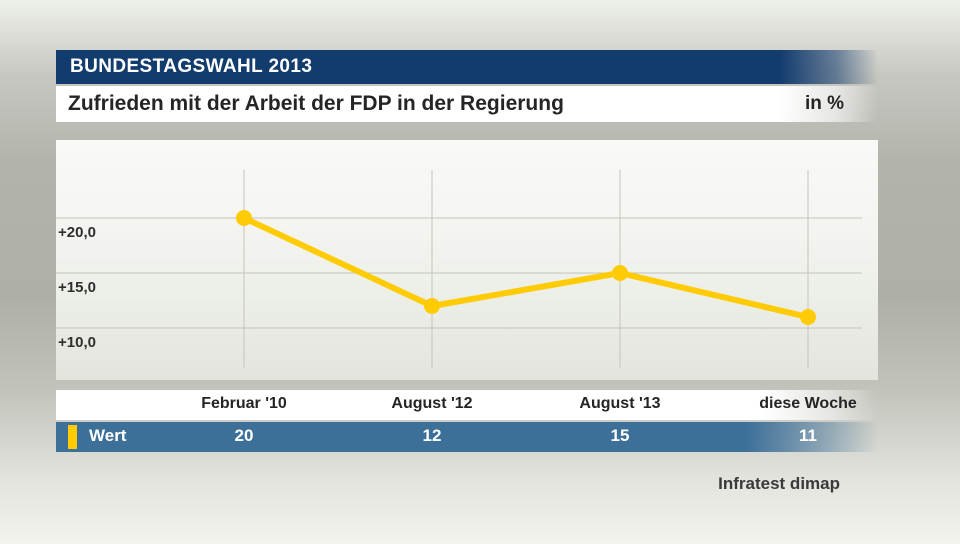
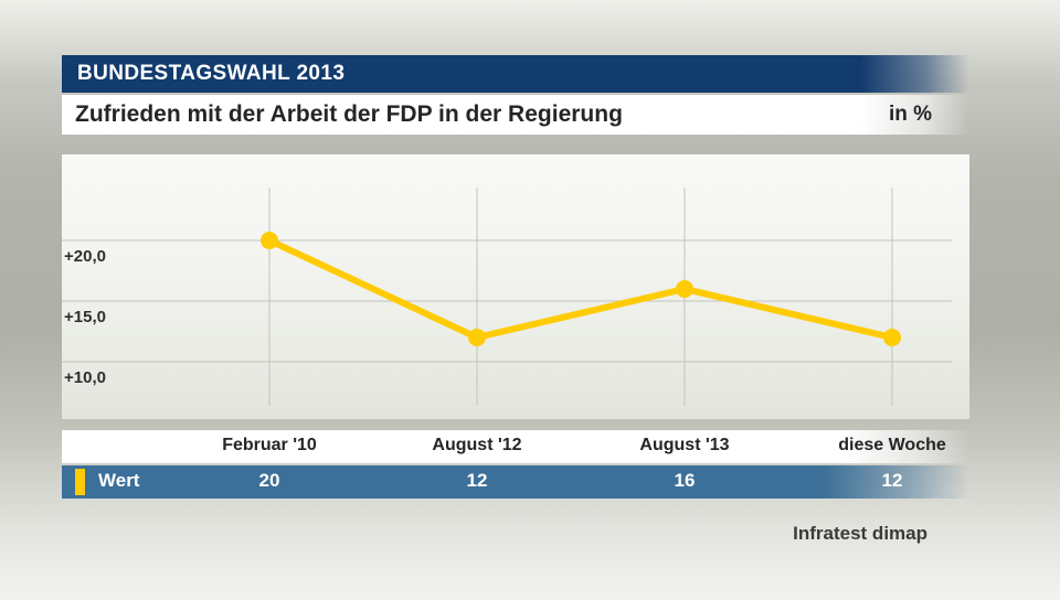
August '13: 15 -> 16
diese Woche: 11 -> 12
